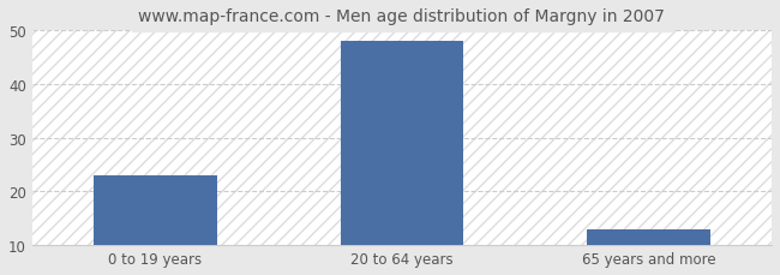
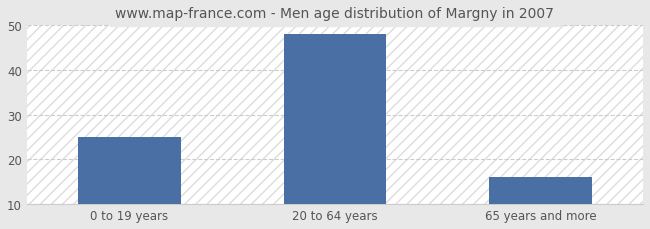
0 to 19 years: 23 -> 25
65 years and more: 13 -> 16
